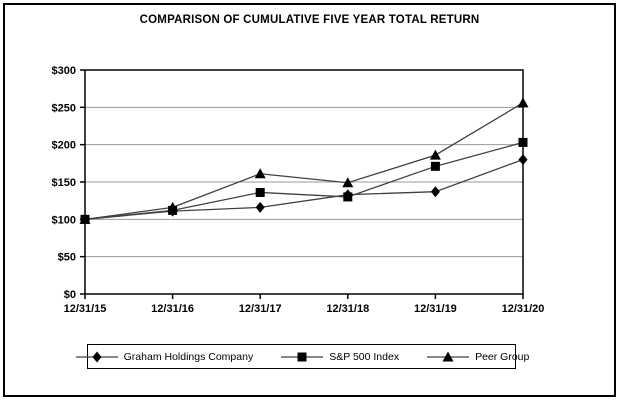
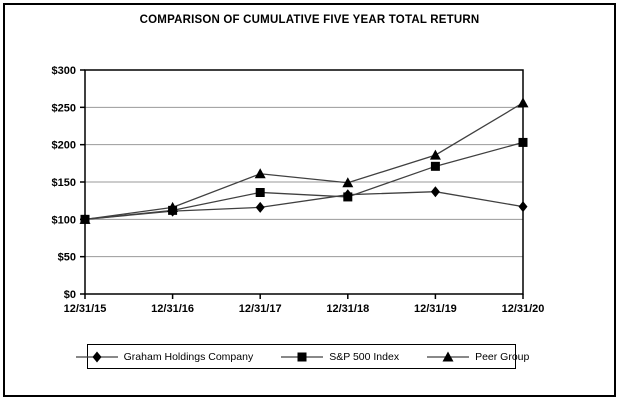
Graham Holdings Company/12/31/20: $180 -> $120
